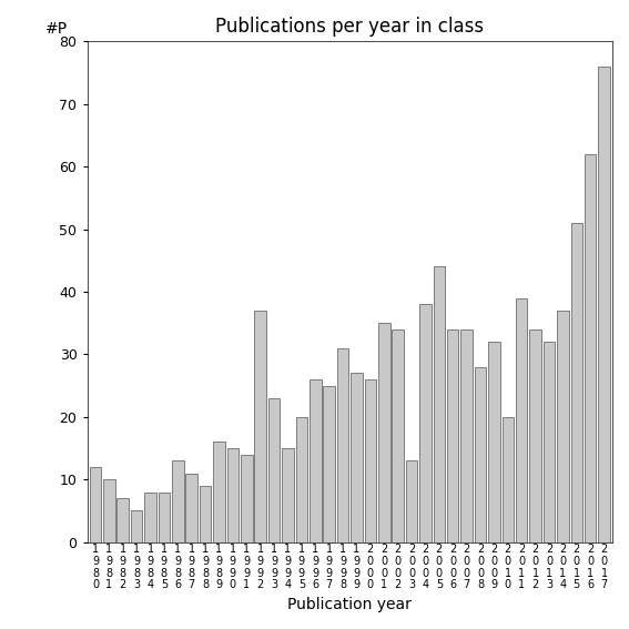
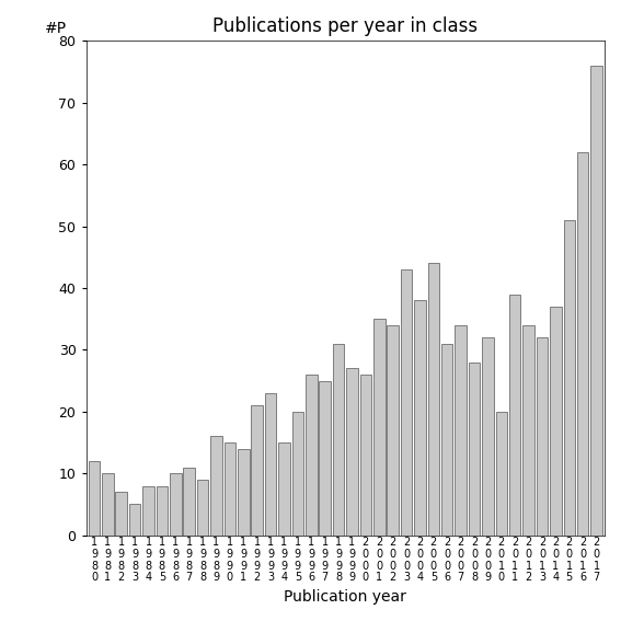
1 9 8 6: 13 -> 10
1 9 9 2: 37 -> 21
2 0 0 3: 13 -> 43
2 0 0 6: 34 -> 31
